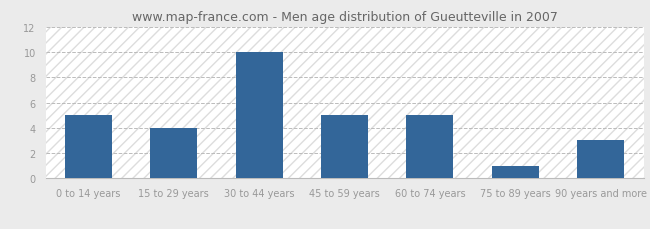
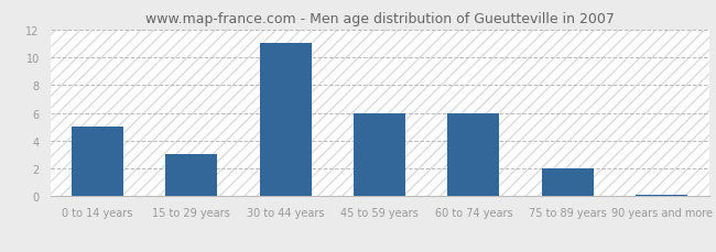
15 to 29 years: 4.0 -> 3.0
30 to 44 years: 10.0 -> 11.0
45 to 59 years: 5.0 -> 6.0
60 to 74 years: 5.0 -> 6.0
75 to 89 years: 1.0 -> 2.0
90 years and more: 3.0 -> 0.1
